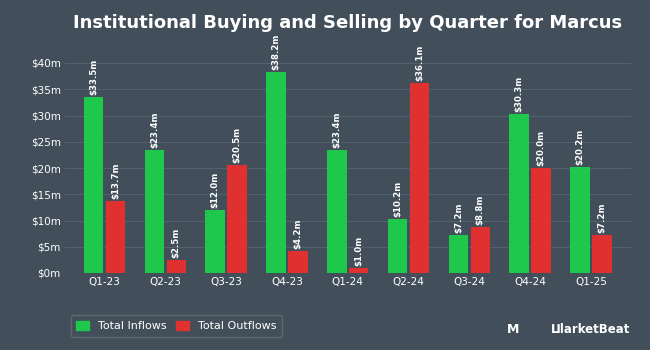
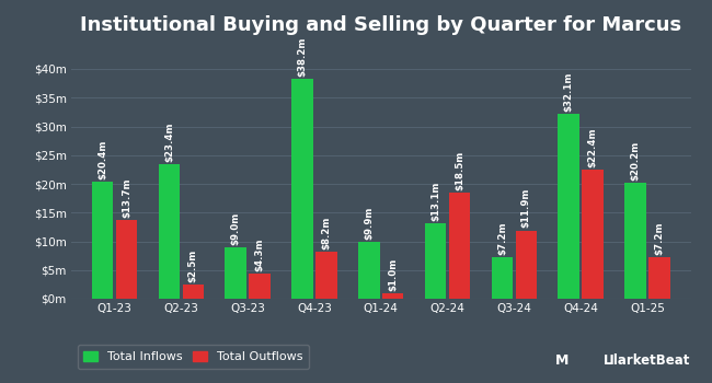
Total Inflows/Q1-23: $33.5m -> $20.4m
Total Inflows/Q3-23: $12.0m -> $9.0m
Total Outflows/Q3-23: $20.5m -> $4.3m
Total Outflows/Q4-23: $4.2m -> $8.2m
Total Inflows/Q1-24: $23.4m -> $9.9m
Total Inflows/Q2-24: $10.2m -> $13.1m
Total Outflows/Q2-24: $36.1m -> $18.5m
Total Outflows/Q3-24: $8.8m -> $11.9m
Total Inflows/Q4-24: $30.3m -> $32.1m
Total Outflows/Q4-24: $20.0m -> $22.4m
